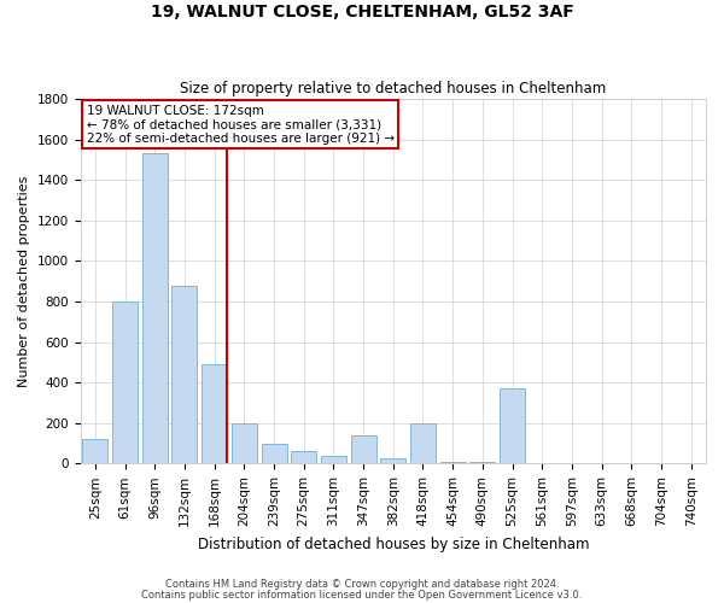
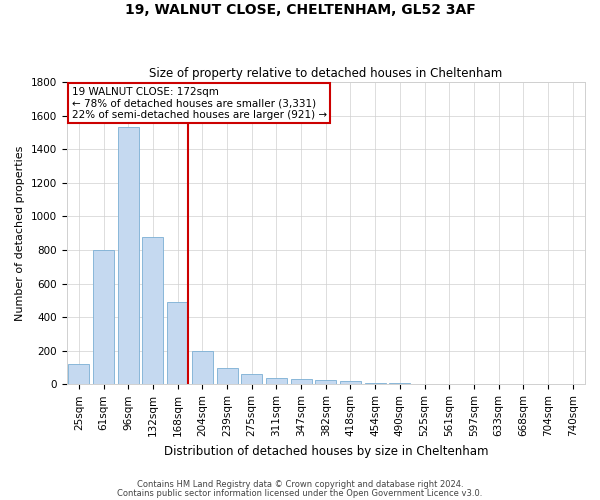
347sqm: 140 -> 30
418sqm: 200 -> 20
525sqm: 370 -> 0
